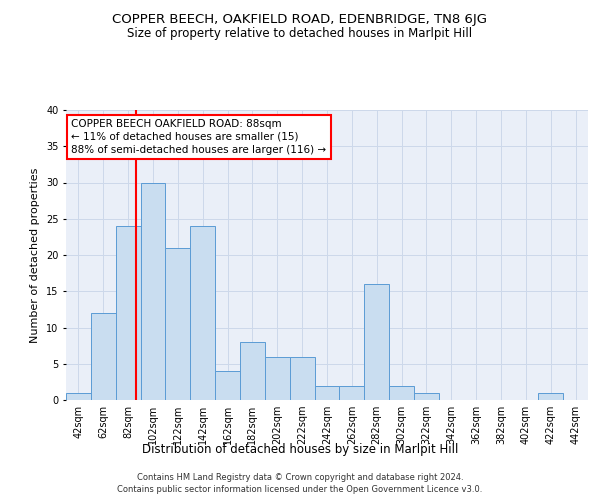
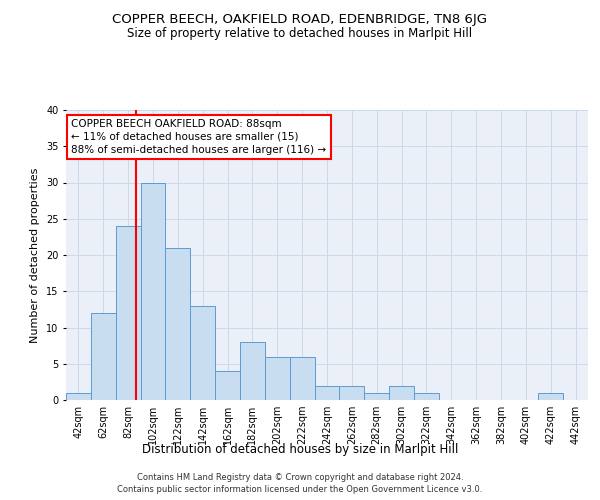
142sqm: 24 -> 13
282sqm: 16 -> 1
